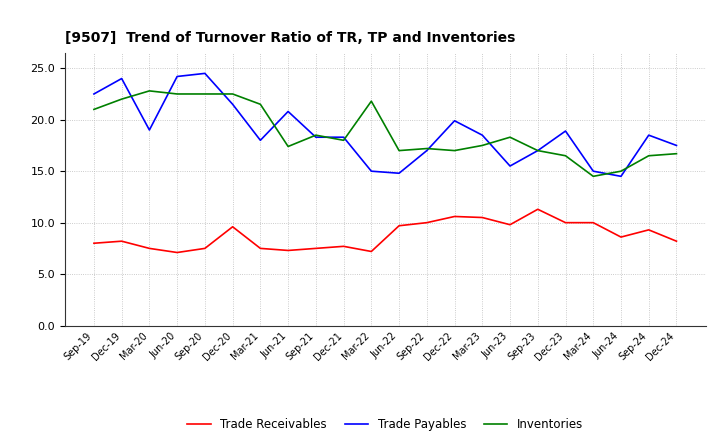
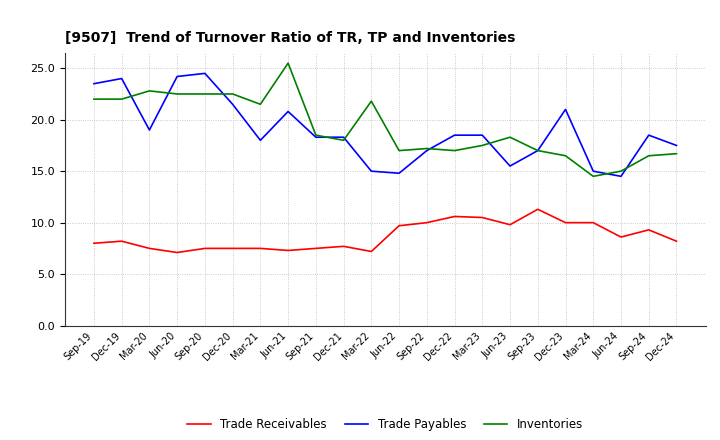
Trade Payables/Sep-19: 22.5 -> 23.5
Inventories/Sep-19: 21.0 -> 22.0
Trade Receivables/Dec-20: 9.6 -> 7.5
Inventories/Jun-21: 17.4 -> 25.5
Trade Payables/Dec-22: 19.9 -> 18.5
Trade Payables/Dec-23: 18.9 -> 21.0
